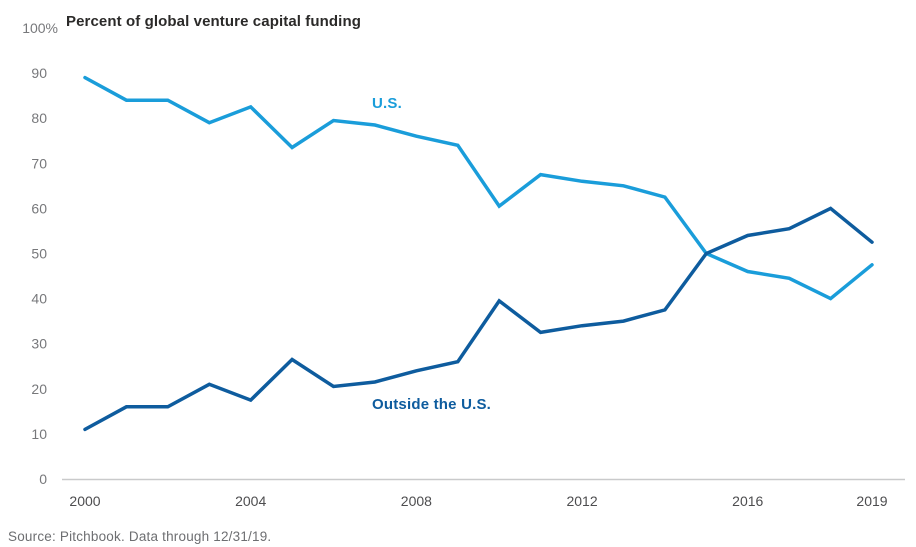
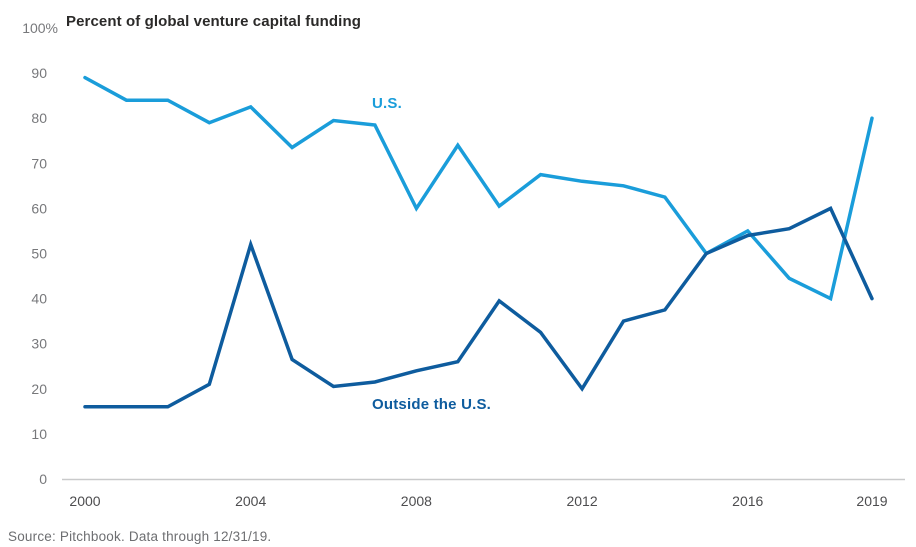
Outside the U.S./2000: 11 -> 16
Outside the U.S./2004: 18 -> 52
U.S./2008: 76 -> 60
Outside the U.S./2012: 34 -> 20
U.S./2016: 46 -> 55
U.S./2019: 48 -> 80
Outside the U.S./2019: 52 -> 40
